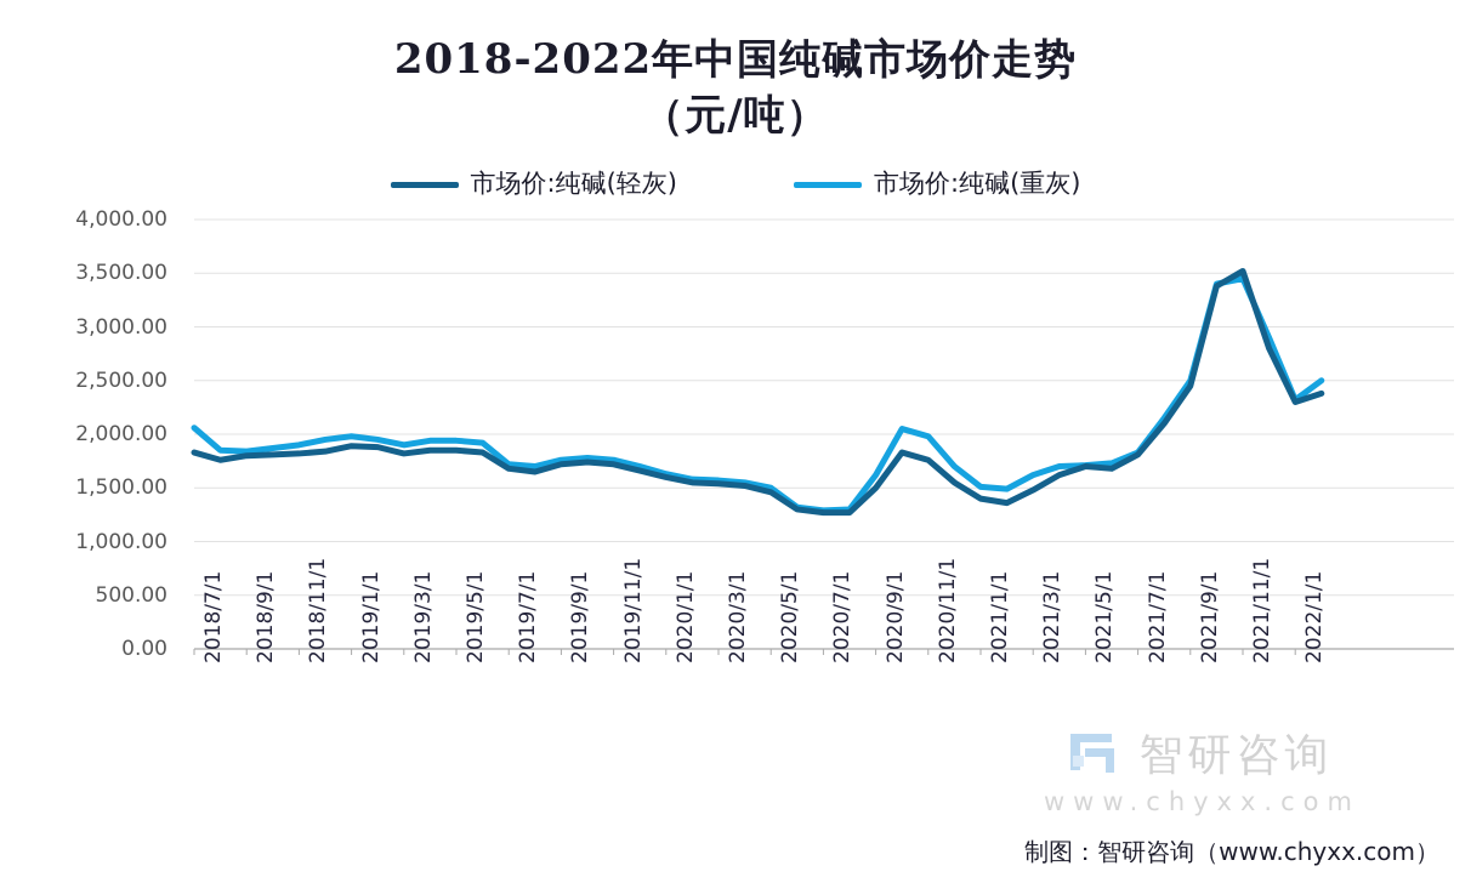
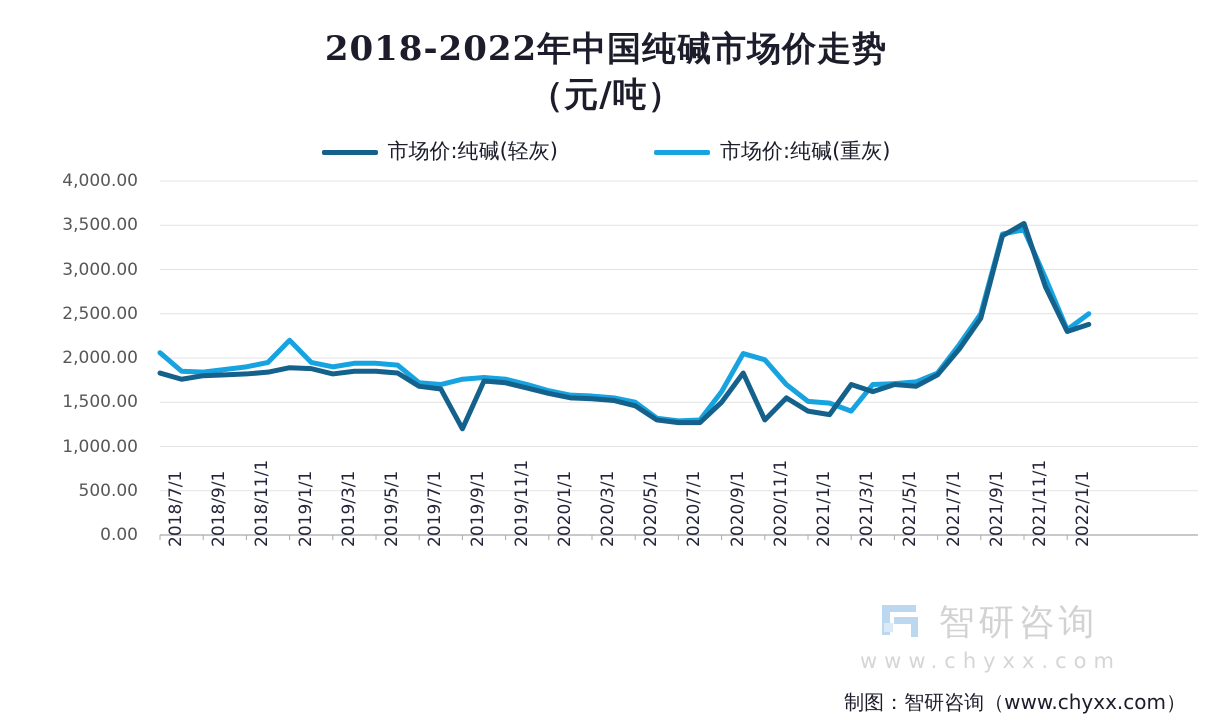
市场价:纯碱(重灰)/2019/1/1: 2000 -> 2200
市场价:纯碱(轻灰)/2019/9/1: 1700 -> 1200
市场价:纯碱(轻灰)/2020/11/1: 1800 -> 1300
市场价:纯碱(轻灰)/2021/3/1: 1500 -> 1700
市场价:纯碱(重灰)/2021/3/1: 1600 -> 1400
